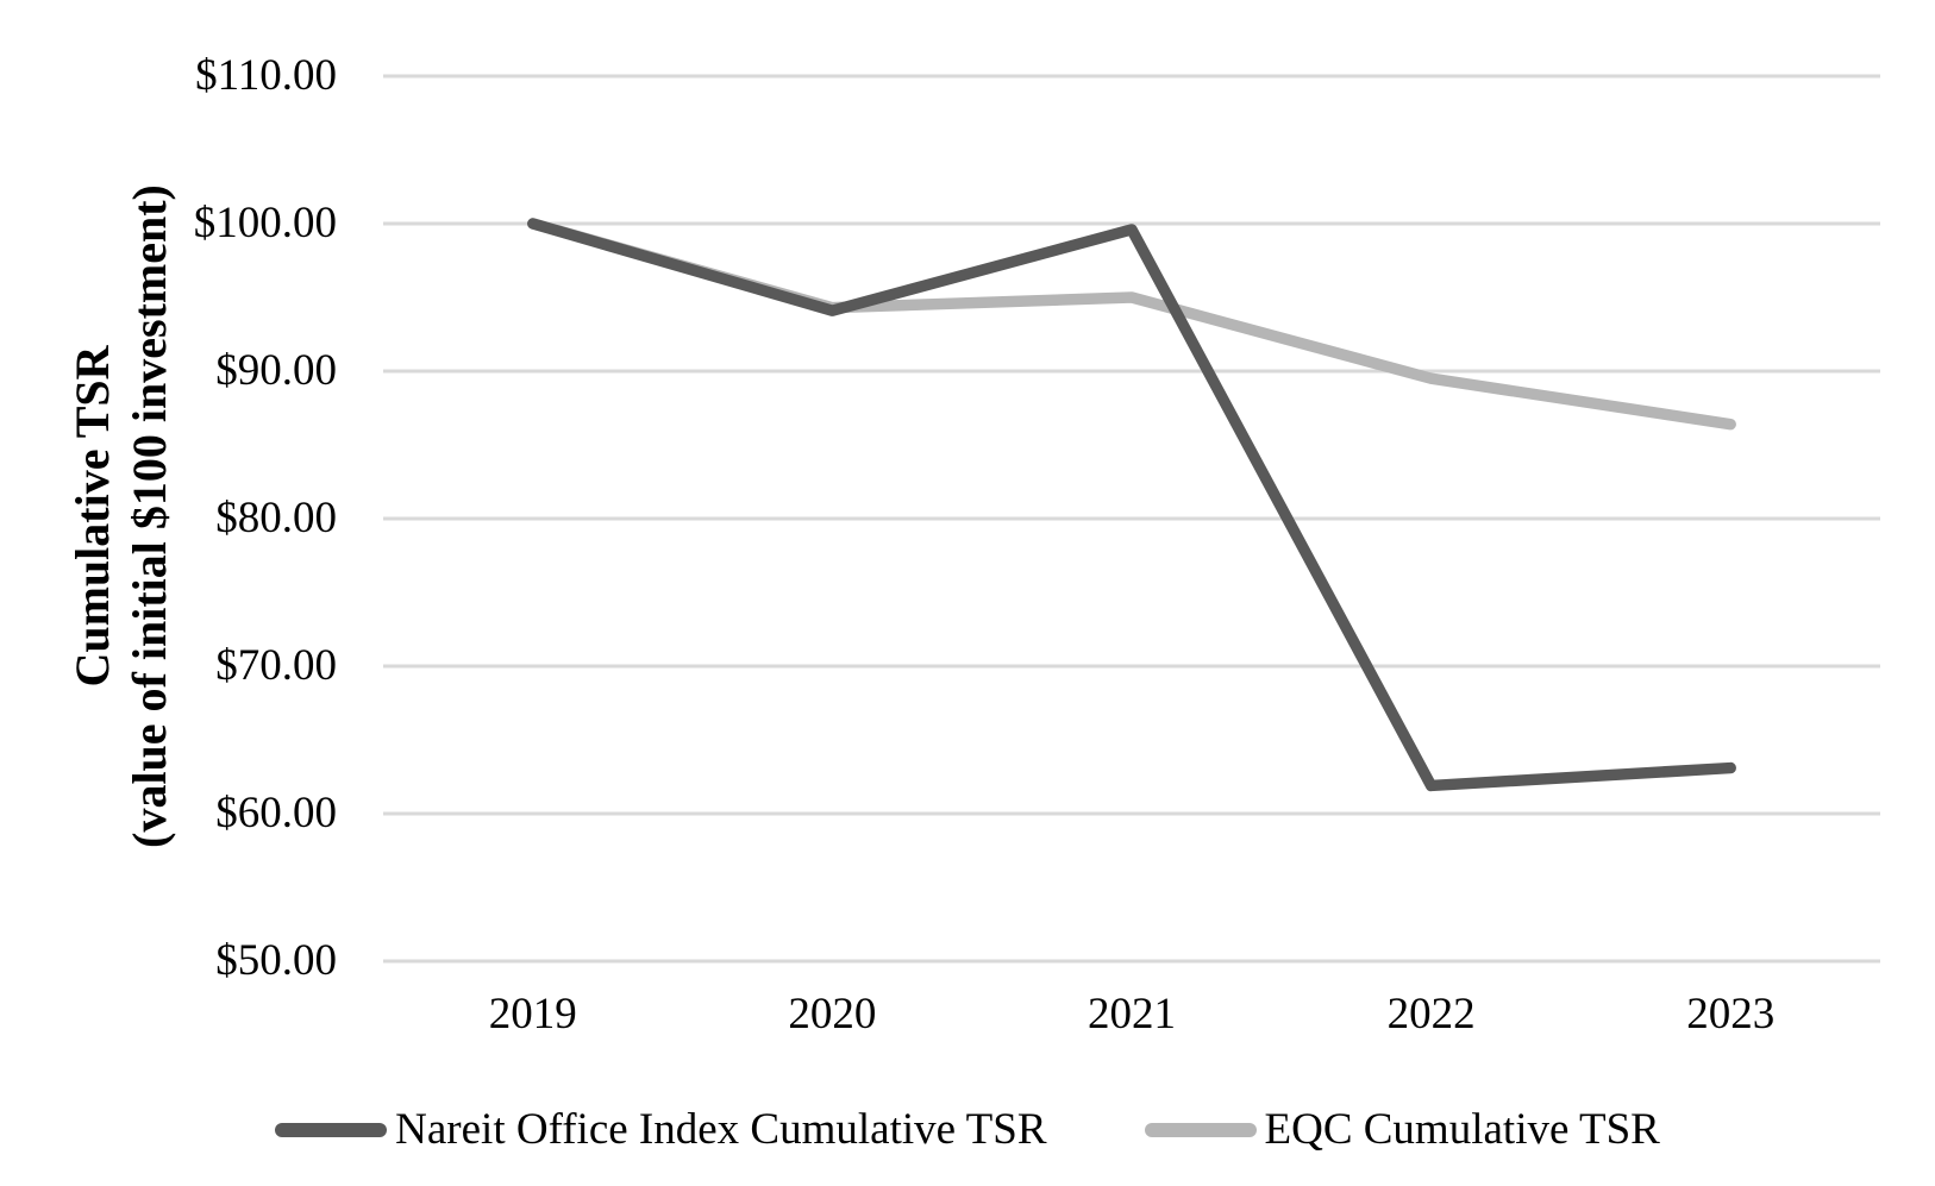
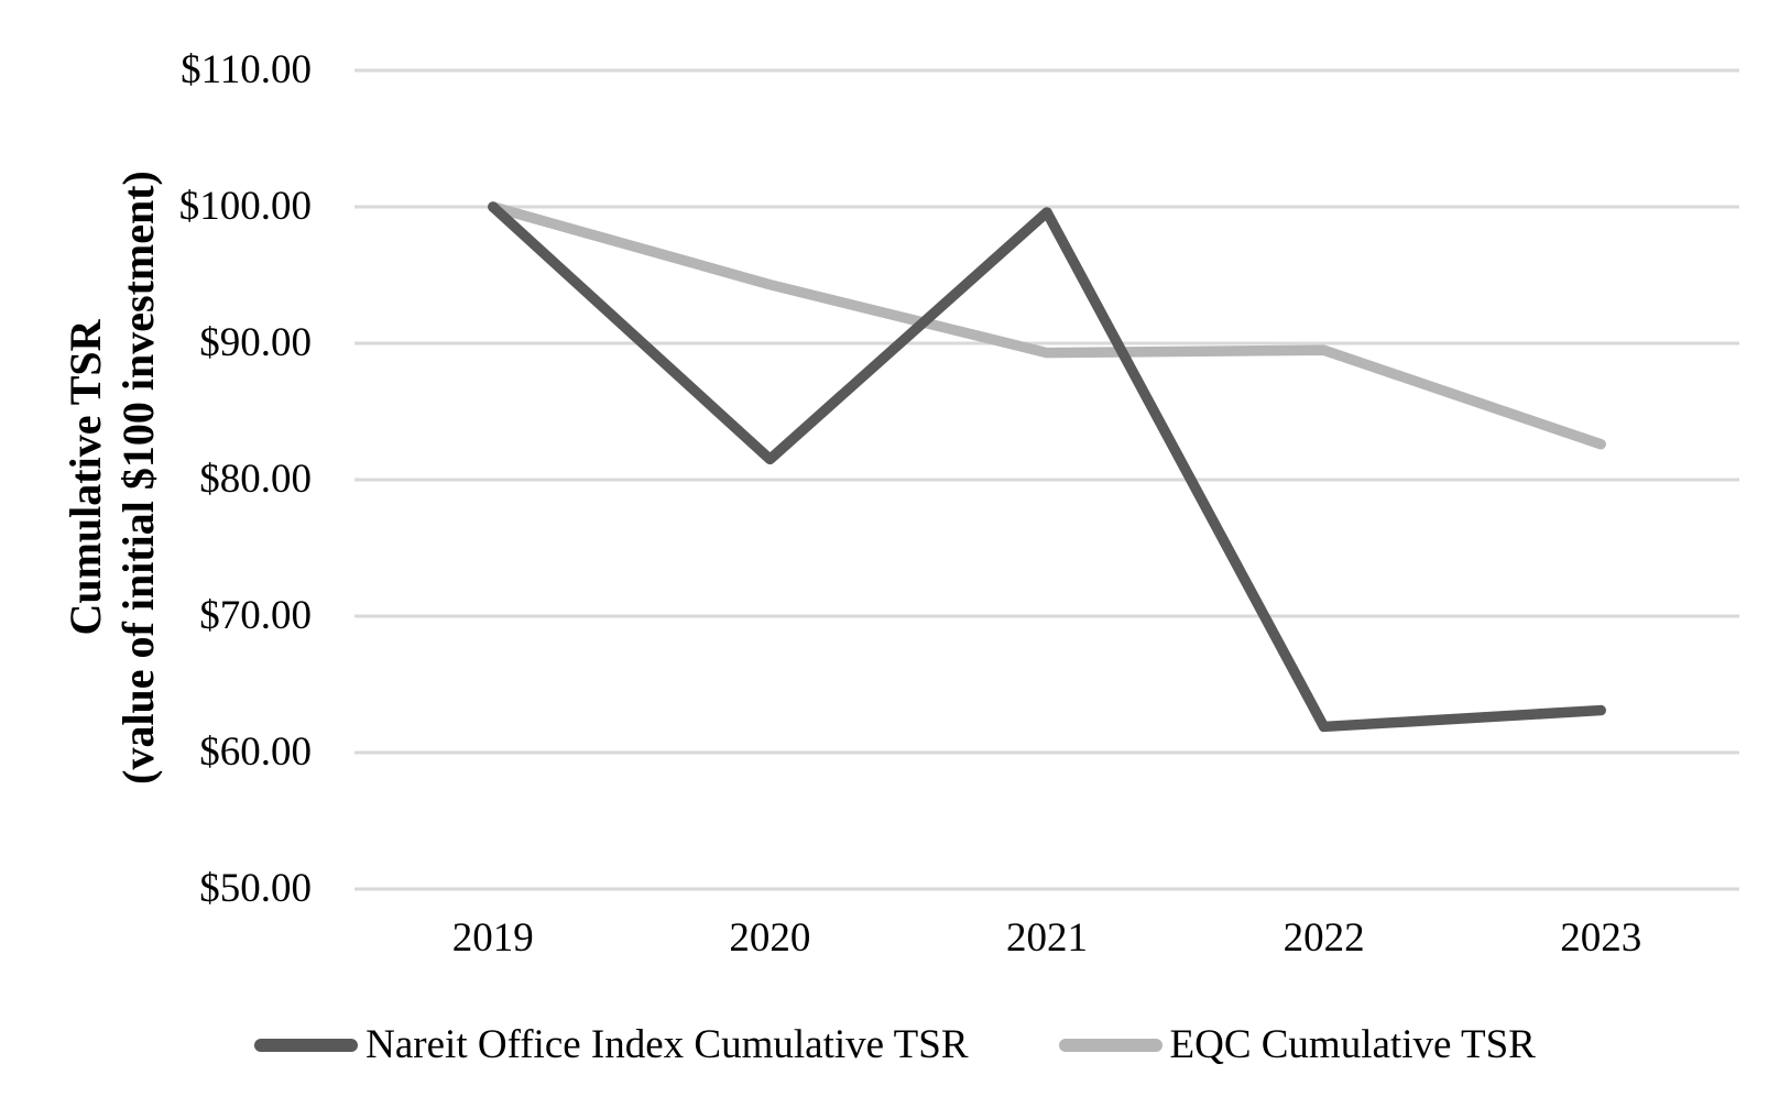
Nareit Office Index Cumulative TSR/2020: $94.1 -> $81.5
EQC Cumulative TSR/2021: $95.0 -> $89.3
EQC Cumulative TSR/2023: $86.4 -> $82.6
